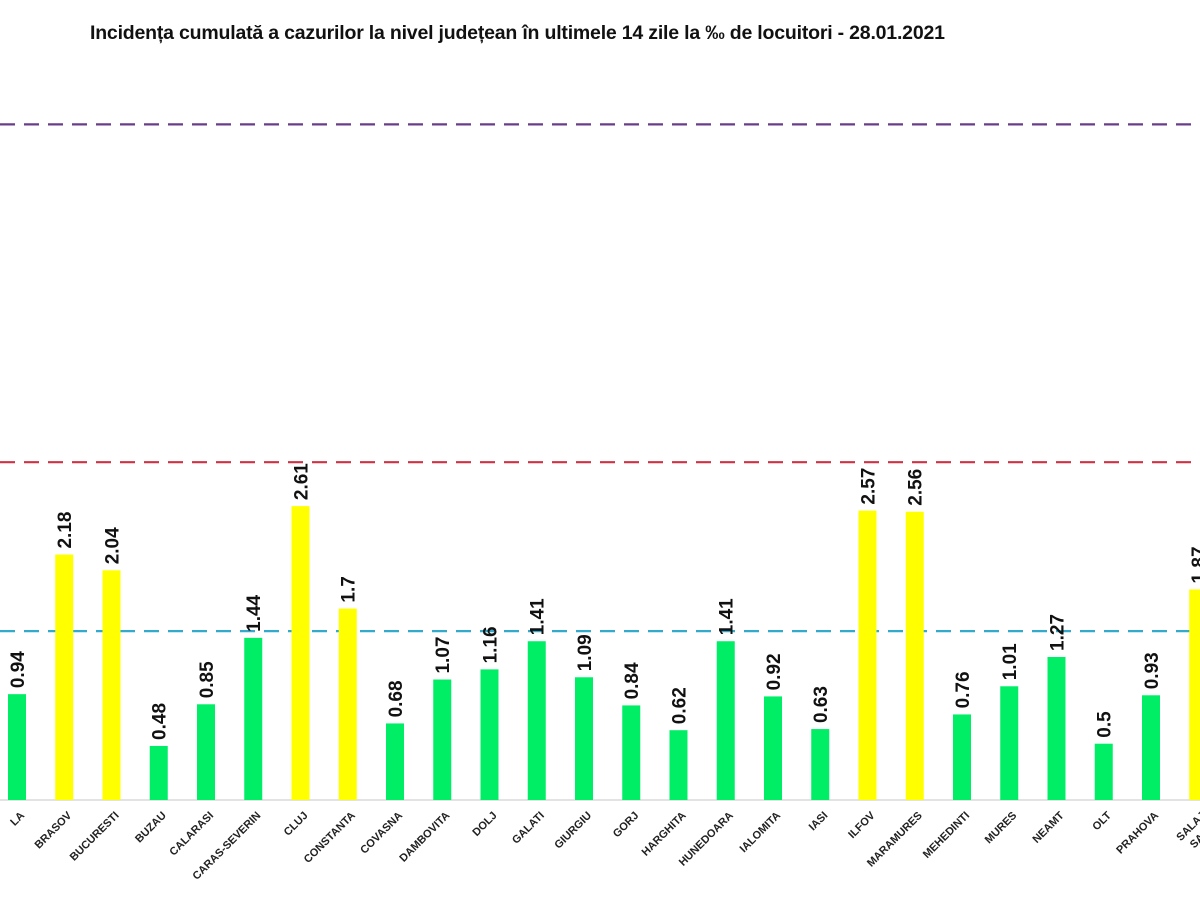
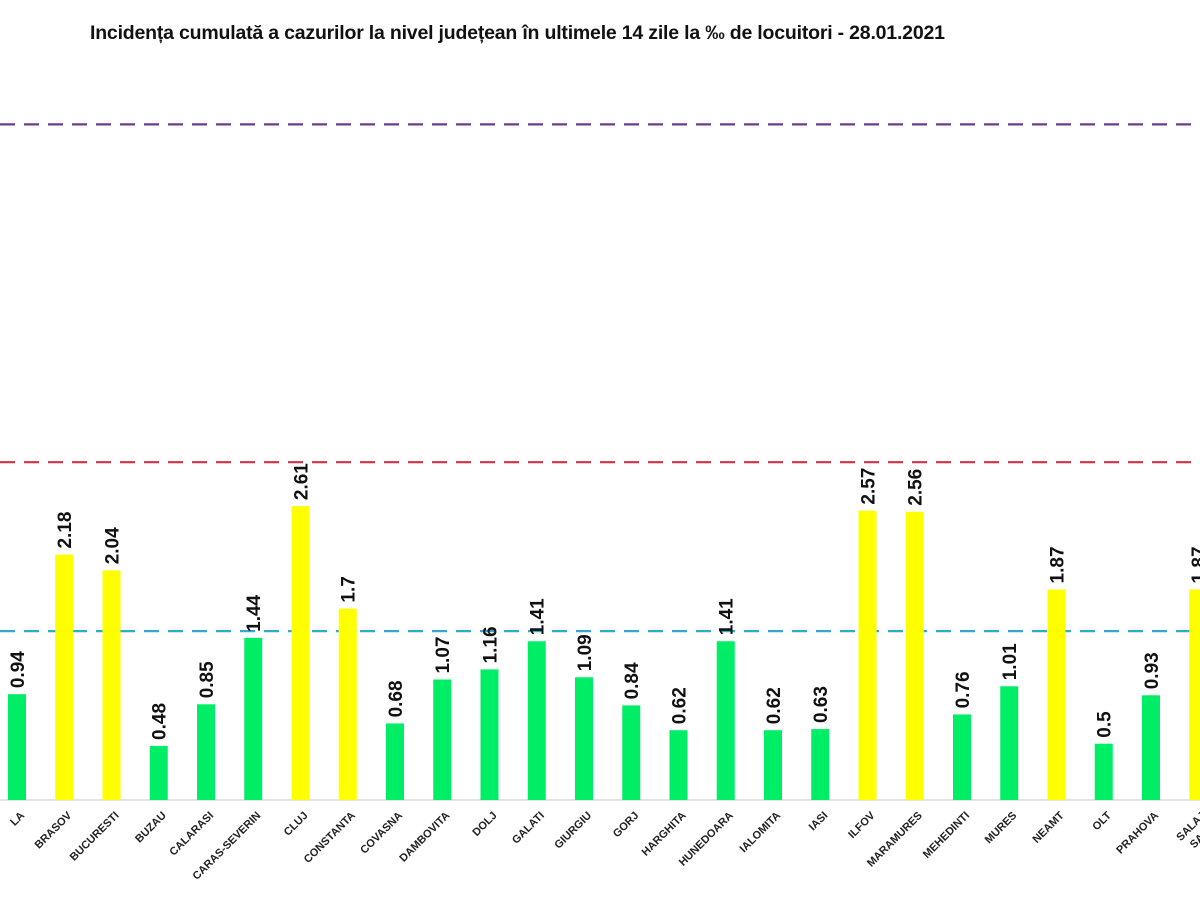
IALOMITA: 0.92 -> 0.62
NEAMT: 1.27 -> 1.87
